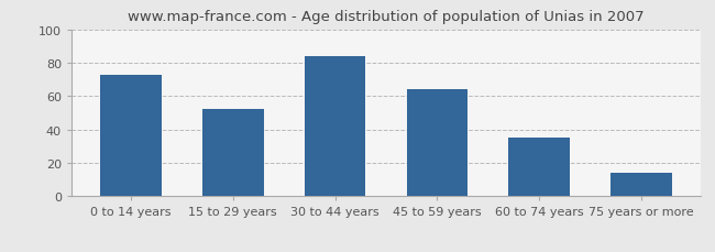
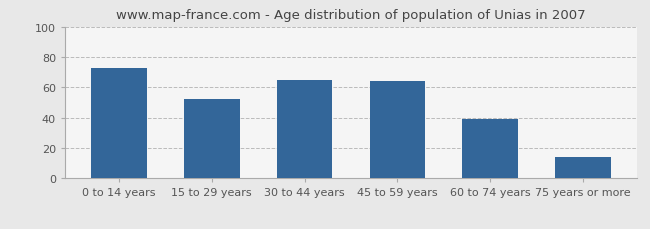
30 to 44 years: 84 -> 65
60 to 74 years: 35 -> 39
